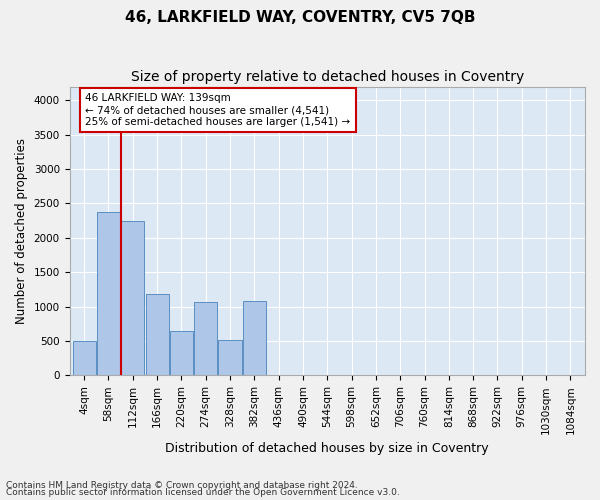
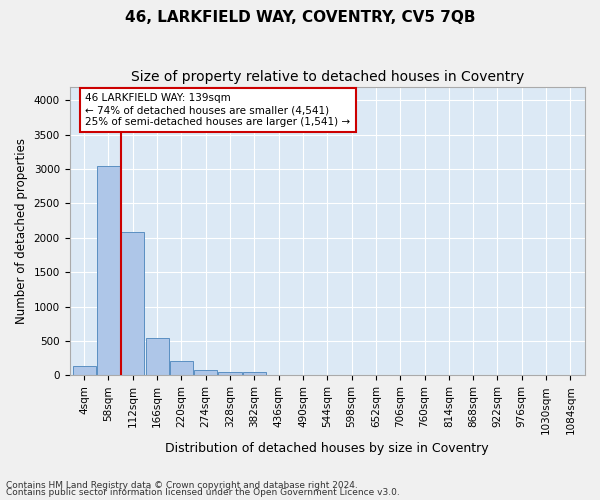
4sqm: 500 -> 140
58sqm: 2380 -> 3050
112sqm: 2240 -> 2090
166sqm: 1180 -> 540
220sqm: 640 -> 210
274sqm: 1060 -> 80
328sqm: 520 -> 40
382sqm: 1080 -> 50
